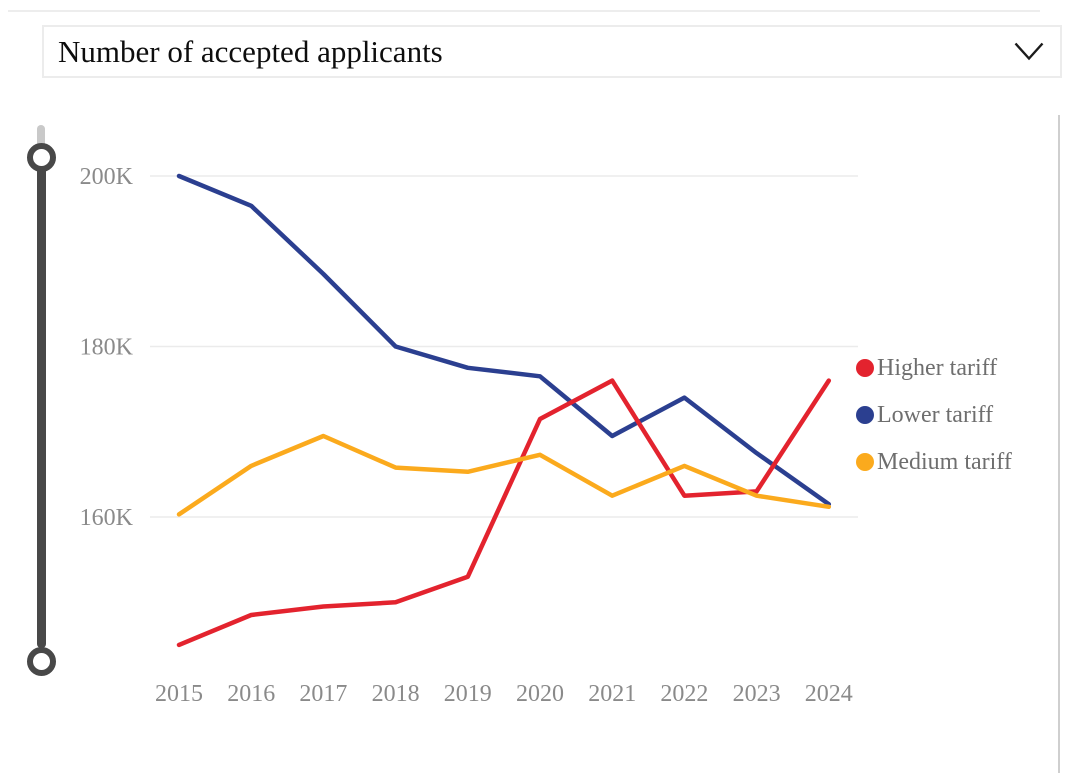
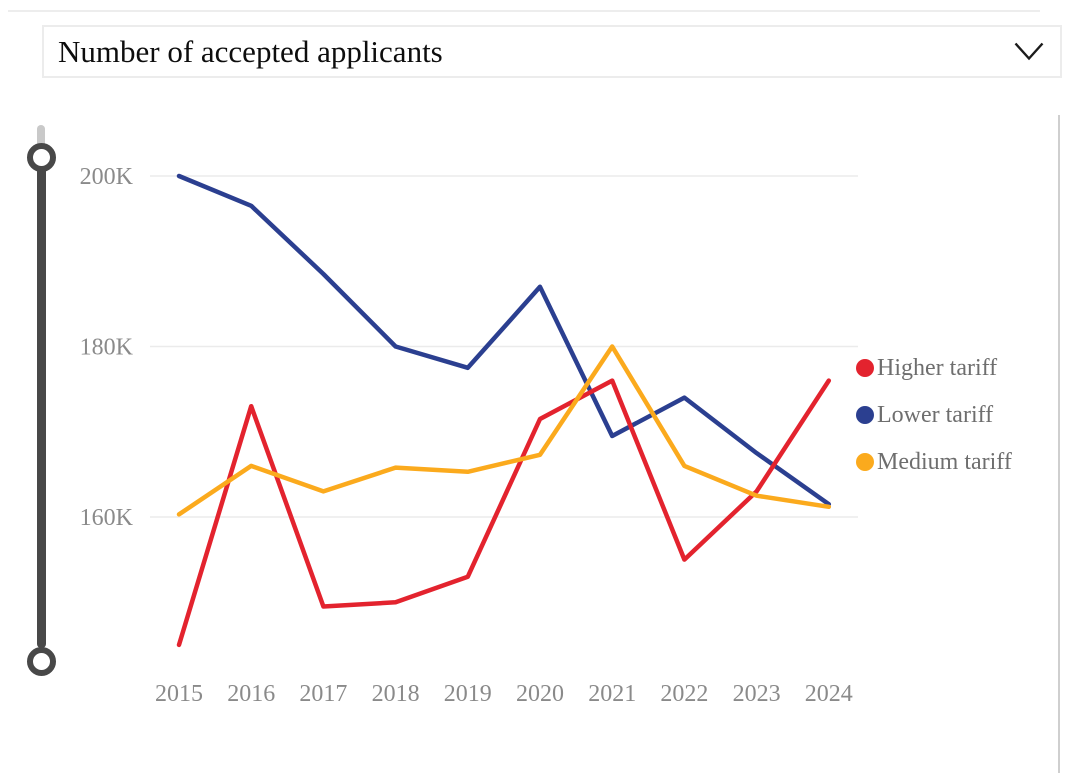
Higher tariff/2016: 148K -> 173K
Medium tariff/2017: 170K -> 163K
Lower tariff/2020: 176K -> 187K
Medium tariff/2021: 162K -> 180K
Higher tariff/2022: 162K -> 155K
